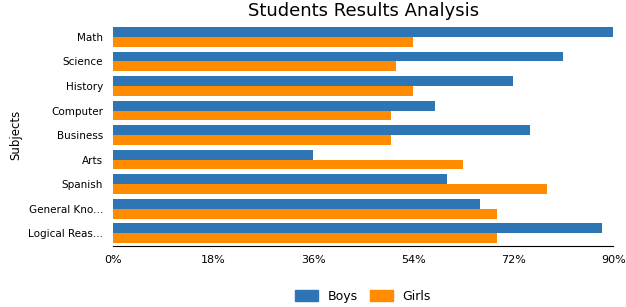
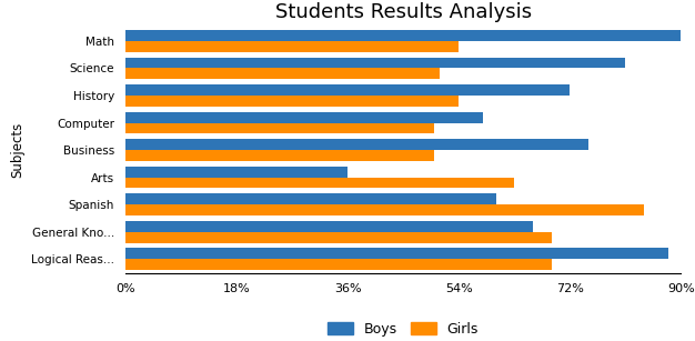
Girls/Spanish: 78% -> 84%
